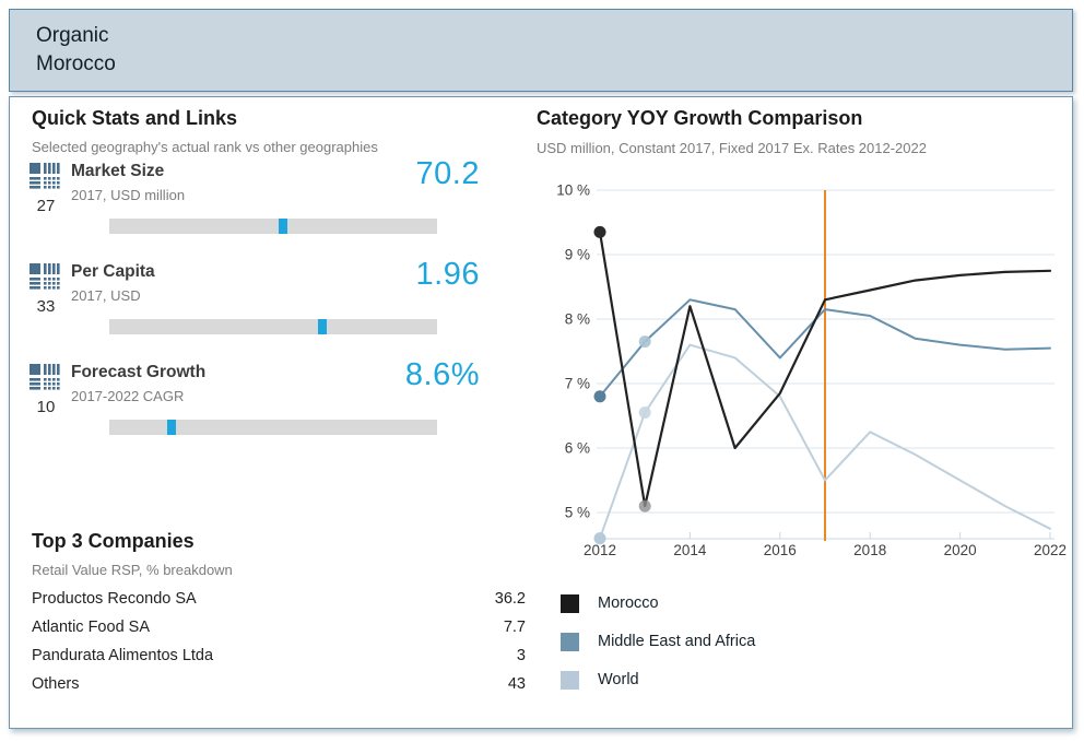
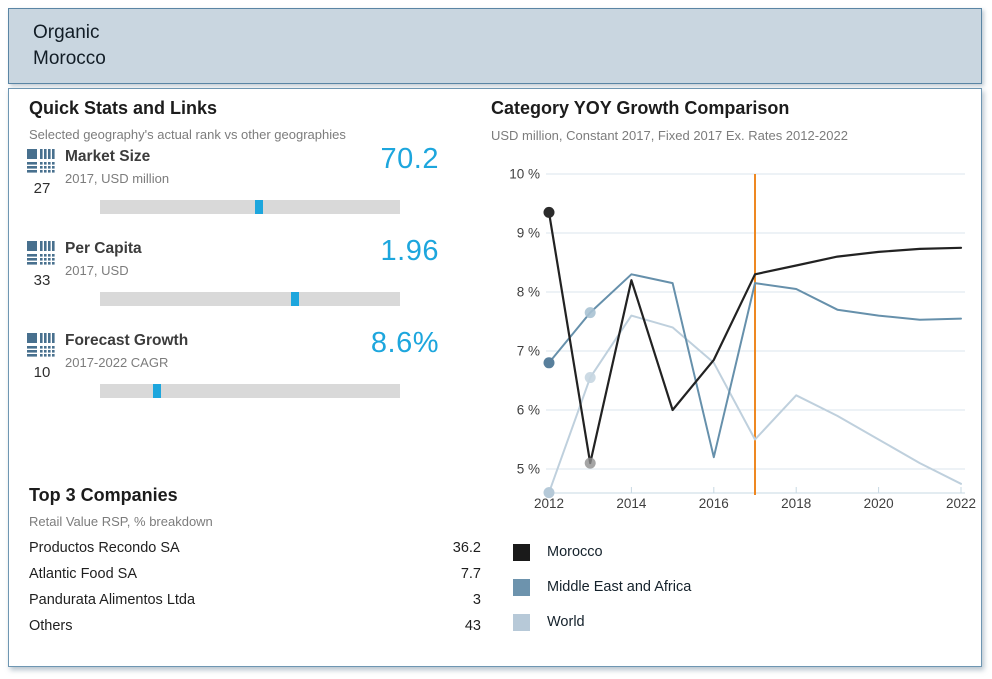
Middle East and Africa/2016: 7.4% -> 5.2%
